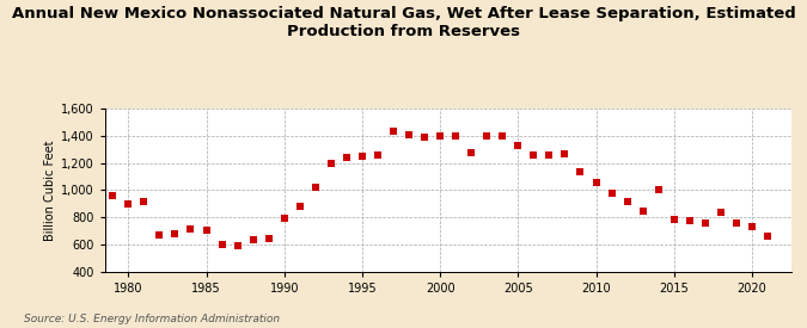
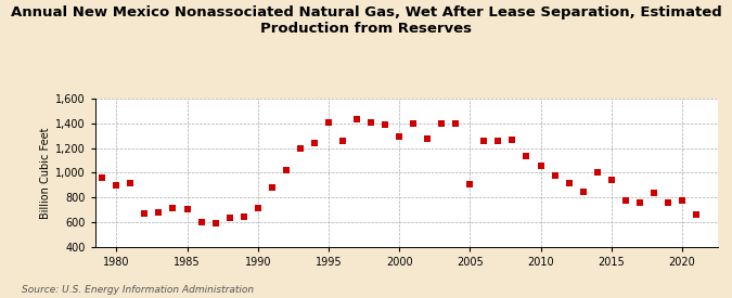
1990: 800 -> 720
1995: 1,250 -> 1,410
2000: 1,400 -> 1,290
2005: 1,330 -> 910
2015: 790 -> 940
2020: 730 -> 780
